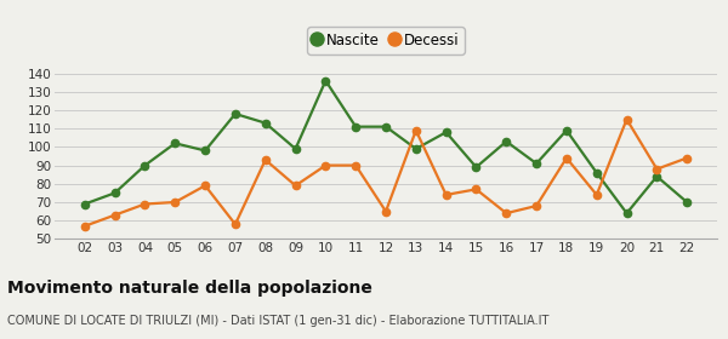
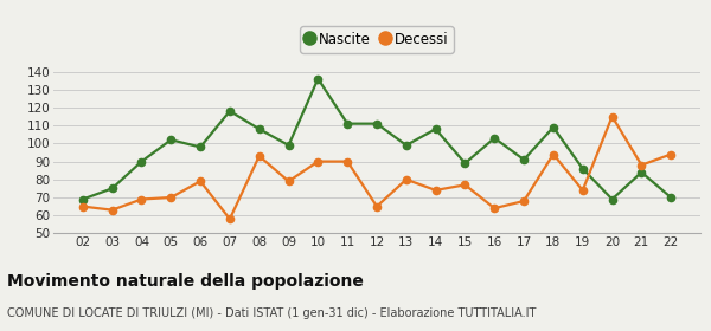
Decessi/02: 57 -> 65
Nascite/08: 113 -> 108
Decessi/13: 109 -> 80
Nascite/20: 64 -> 69
